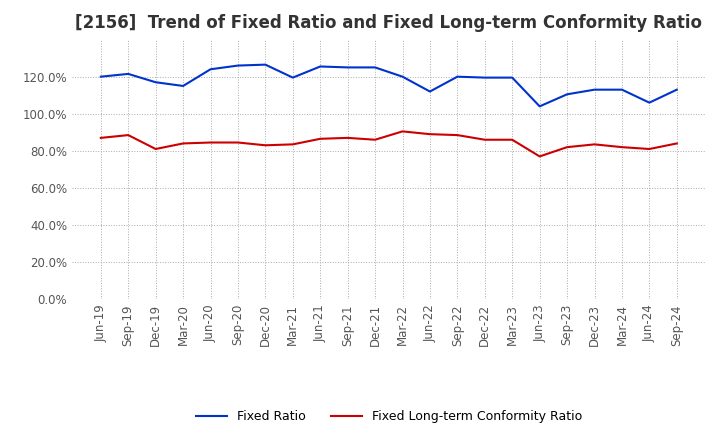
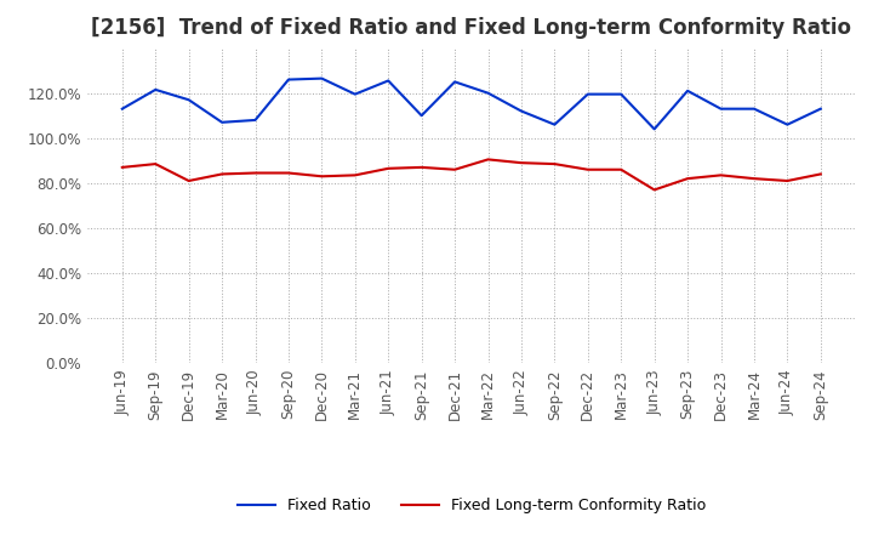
Fixed Ratio/Jun-19: 120% -> 113%
Fixed Ratio/Mar-20: 115% -> 107%
Fixed Ratio/Jun-20: 124% -> 108%
Fixed Ratio/Sep-21: 125% -> 110%
Fixed Ratio/Sep-22: 120% -> 106%
Fixed Ratio/Sep-23: 110% -> 121%
